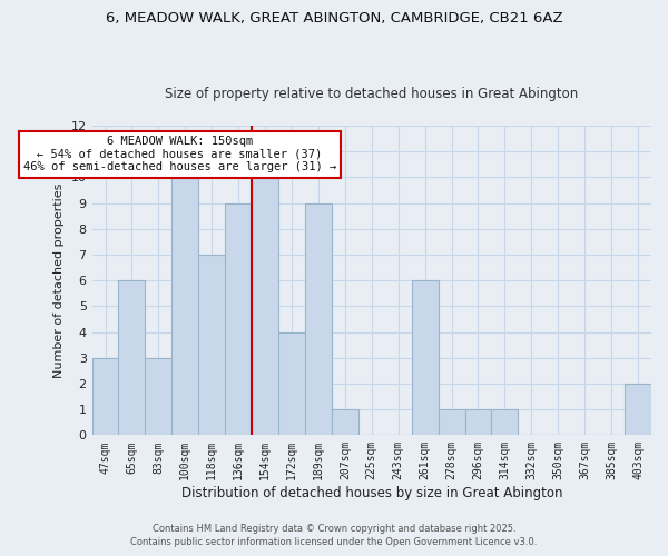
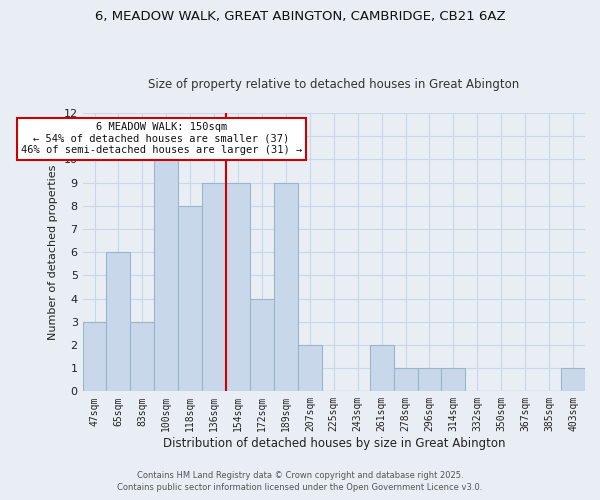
118sqm: 7 -> 8
154sqm: 10 -> 9
207sqm: 1 -> 2
261sqm: 6 -> 2
403sqm: 2 -> 1
